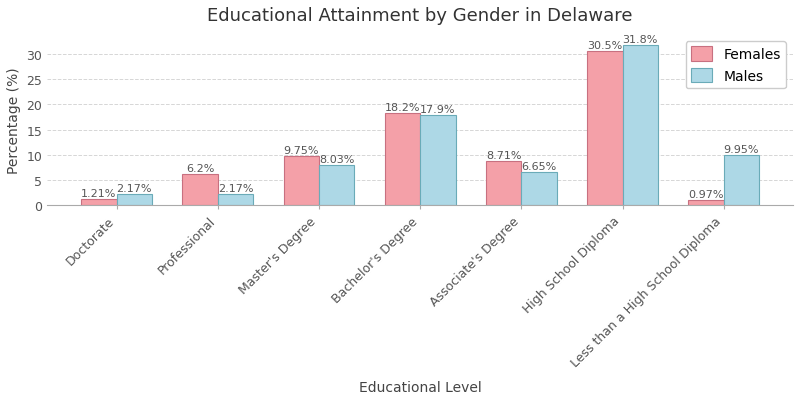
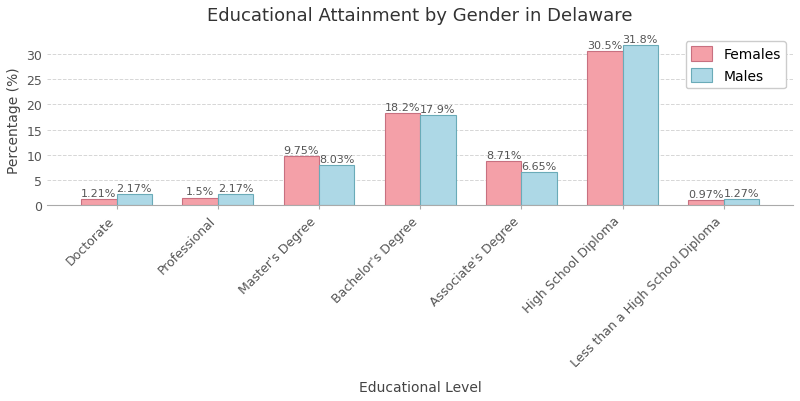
Females/Professional: 6.2% -> 1.5%
Males/Less than a High School Diploma: 9.95% -> 1.27%
